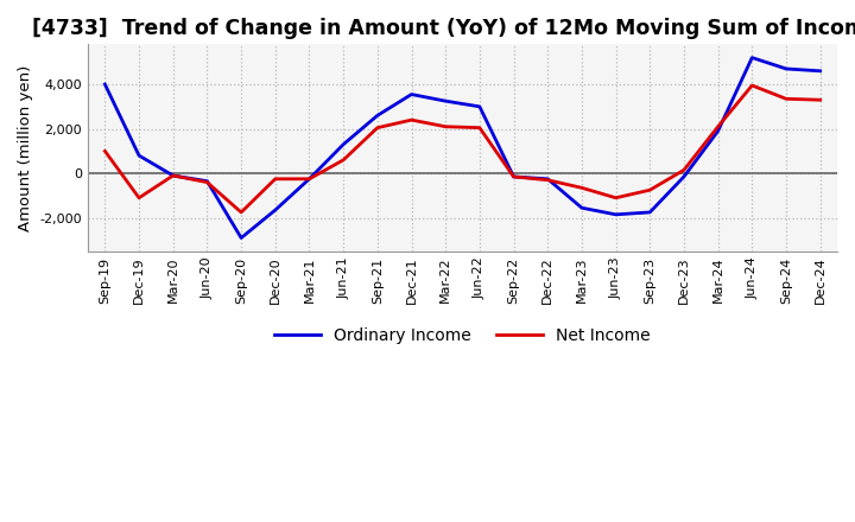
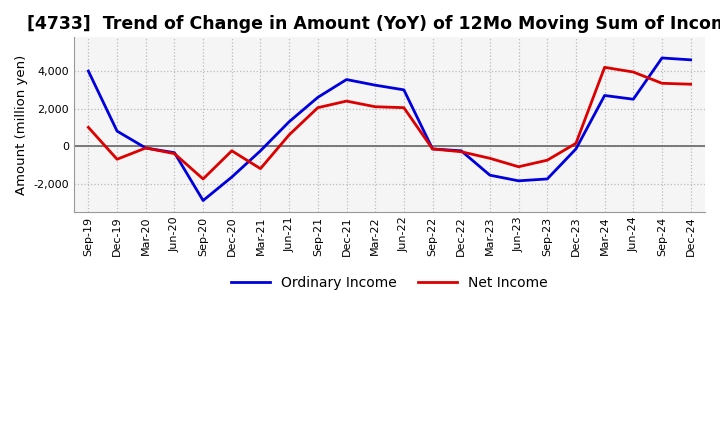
Net Income/Dec-19: -1,100 -> -700
Net Income/Mar-21: -200 -> -1,200
Ordinary Income/Mar-24: 1,900 -> 2,700
Net Income/Mar-24: 2,100 -> 4,200
Ordinary Income/Jun-24: 5,200 -> 2,500
